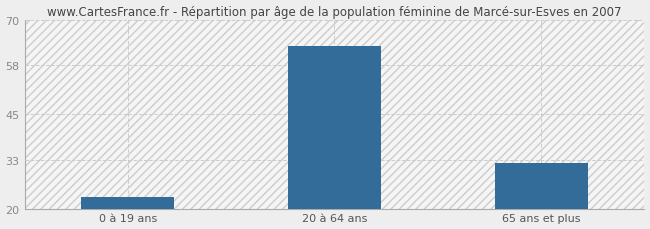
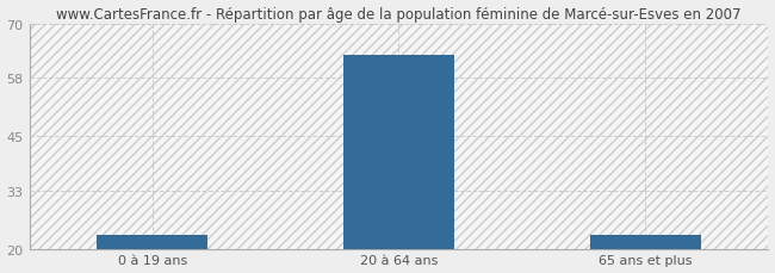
65 ans et plus: 32 -> 23
